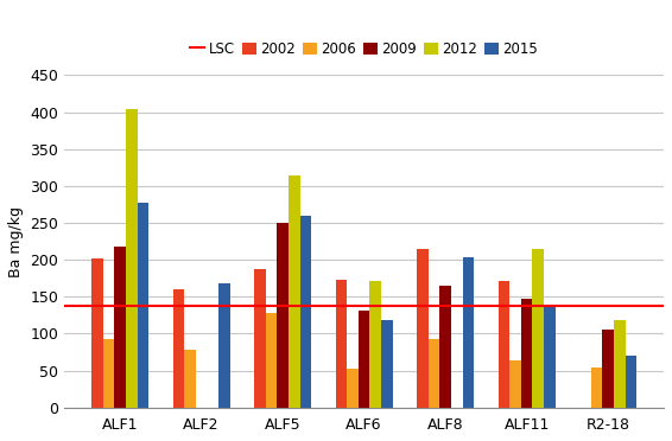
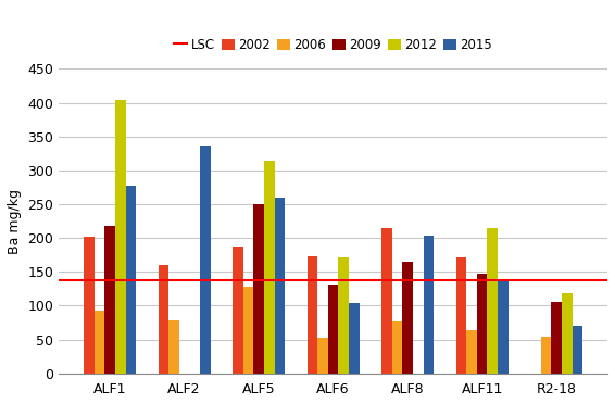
2015/ALF2: 168 -> 336
2015/ALF6: 119 -> 104
2006/ALF8: 92 -> 76
